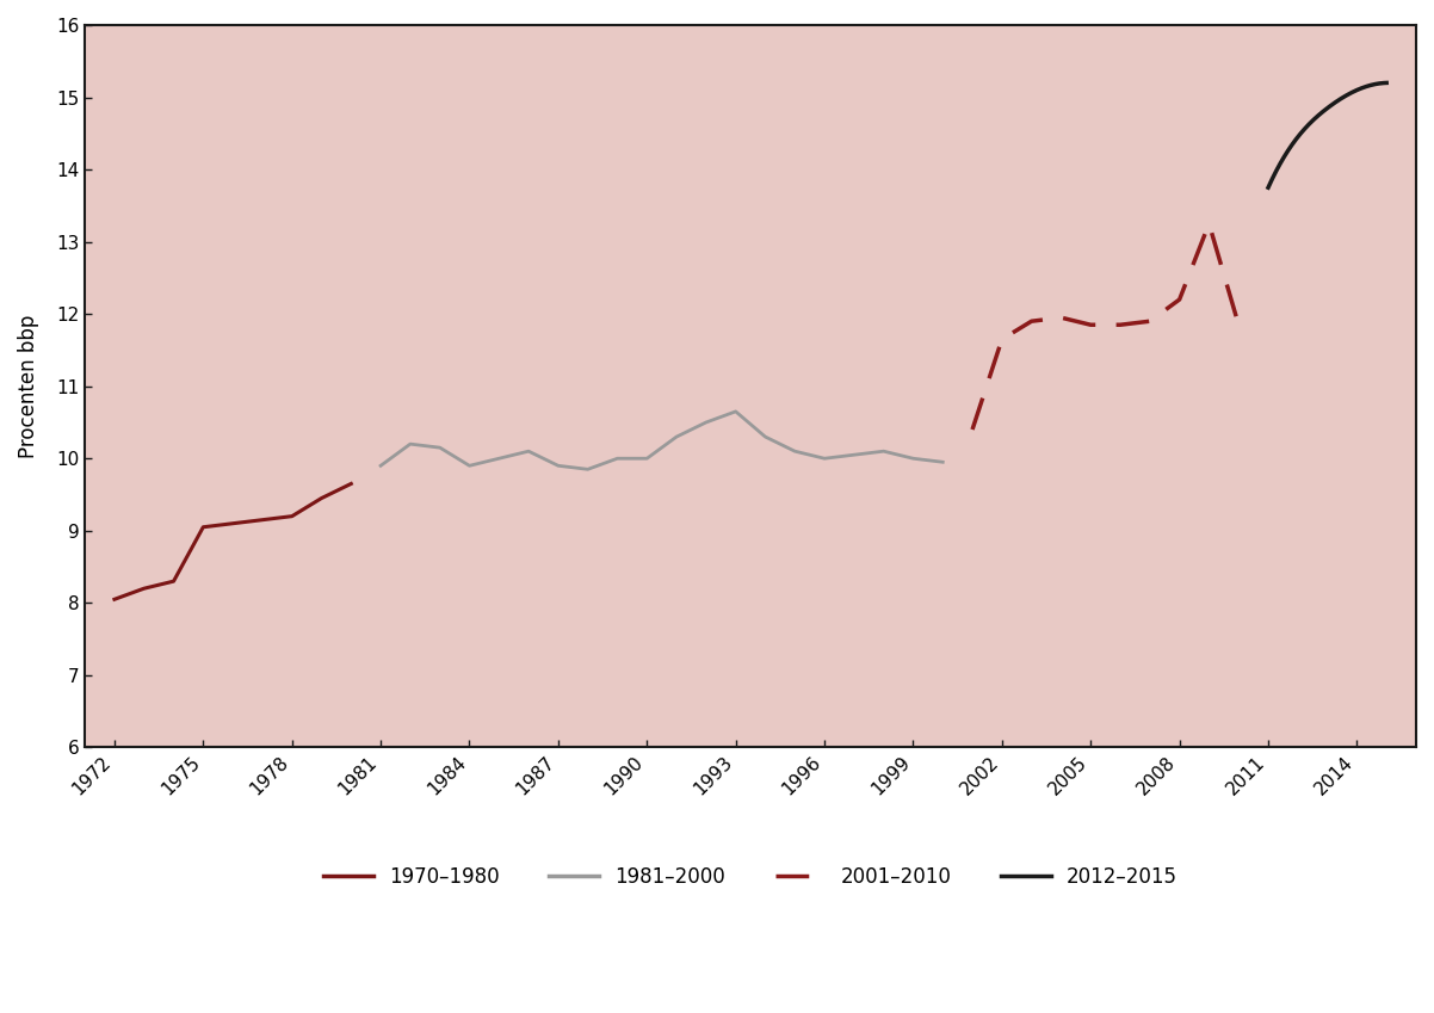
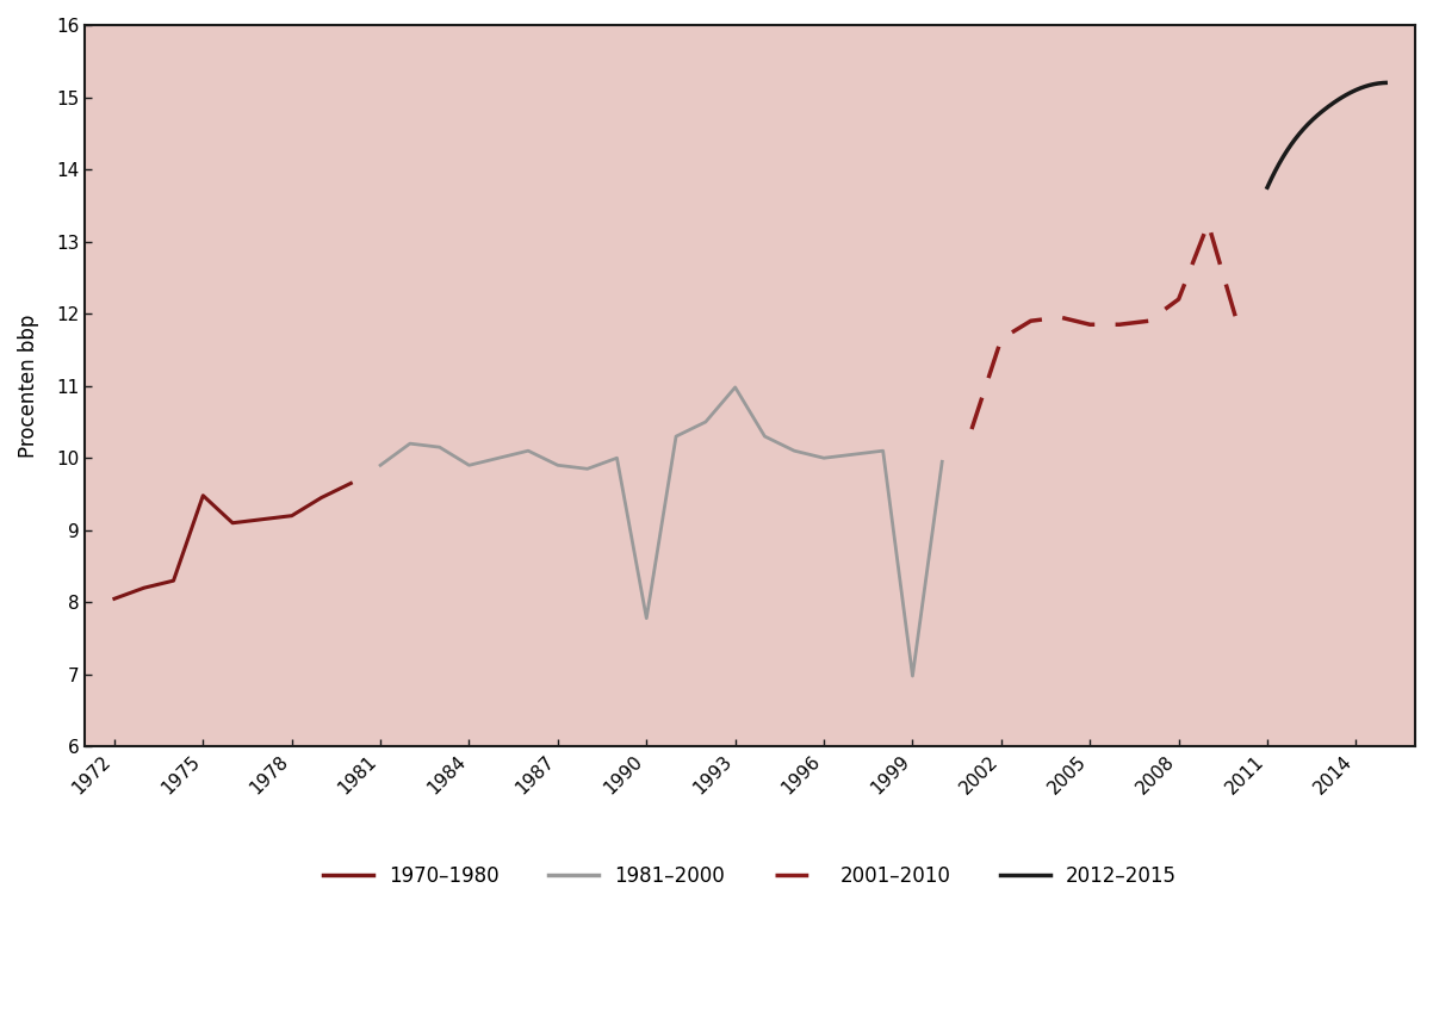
1970–1980/1975: 9.05 -> 9.48
1981–2000/1990: 10.00 -> 7.78
1981–2000/1993: 10.65 -> 10.98
1981–2000/1999: 10.00 -> 6.98
